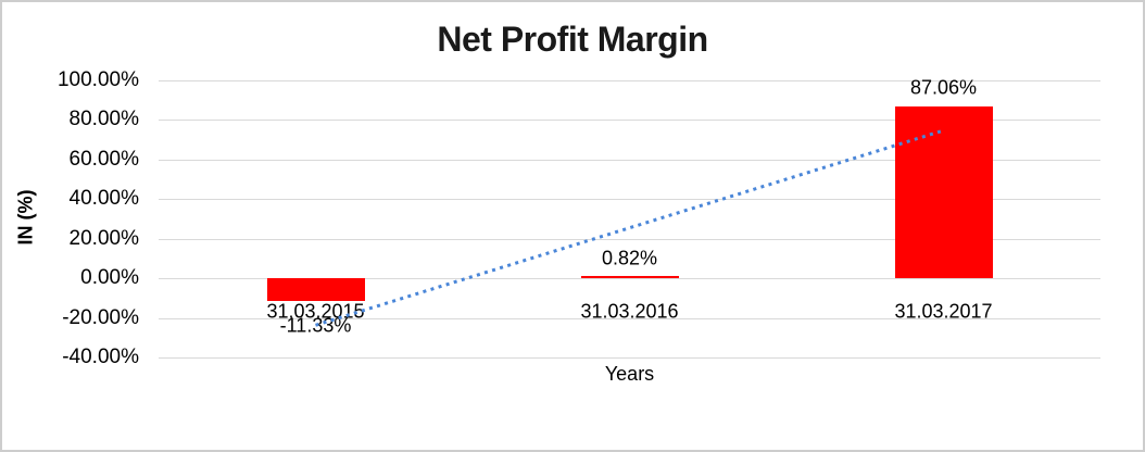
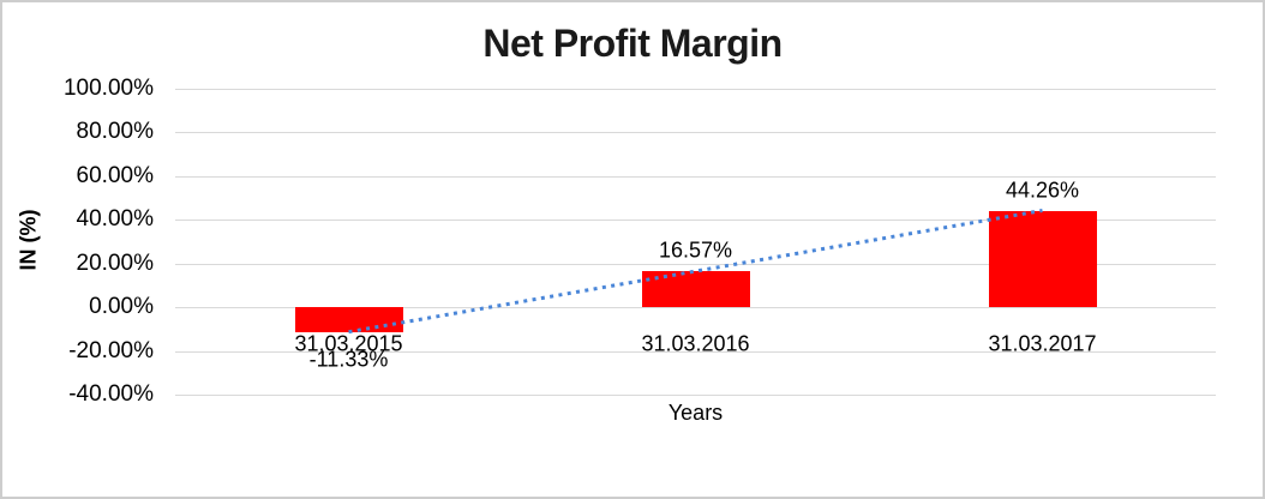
31.03.2016: 0.82% -> 16.57%
31.03.2017: 87.06% -> 44.26%
